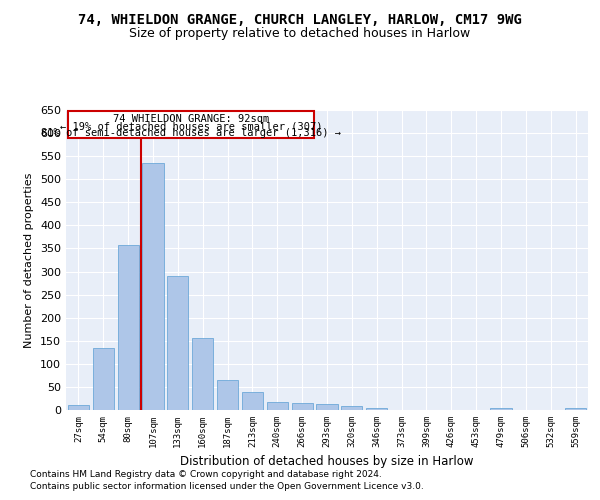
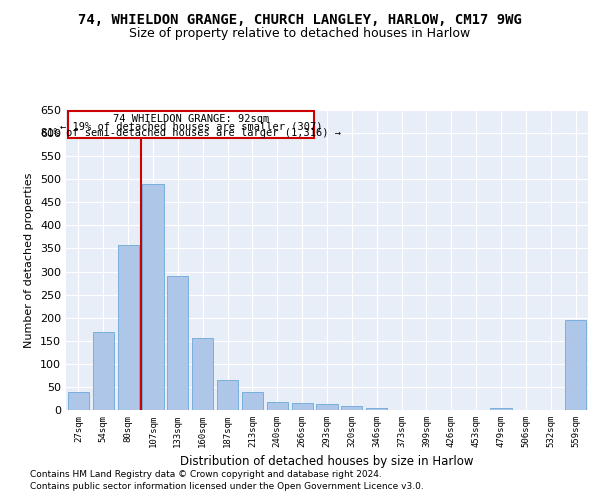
27sqm: 10 -> 40
54sqm: 135 -> 170
107sqm: 535 -> 490
559sqm: 4 -> 195
